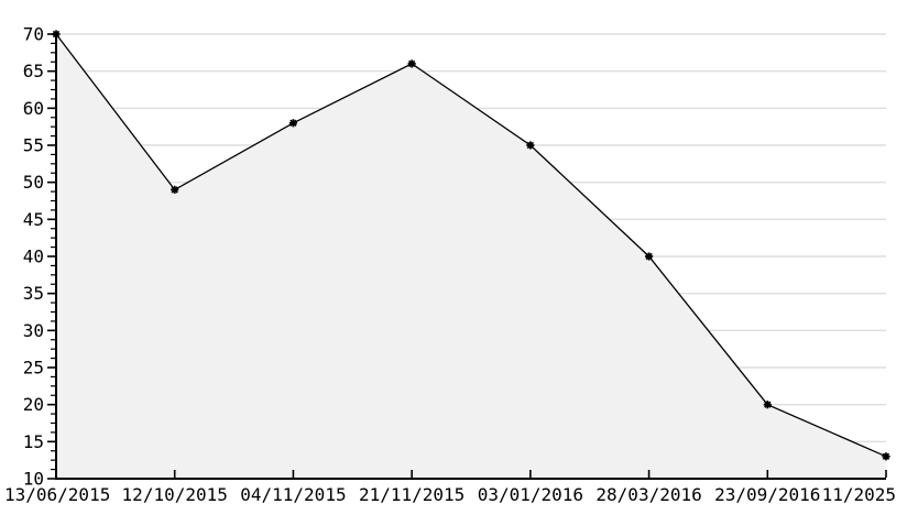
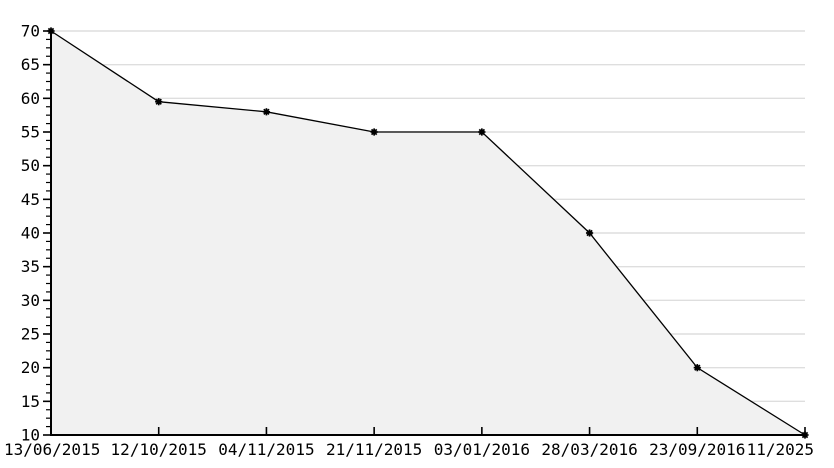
12/10/2015: 49 -> 60
21/11/2015: 66 -> 55
11/2025: 13 -> 10
